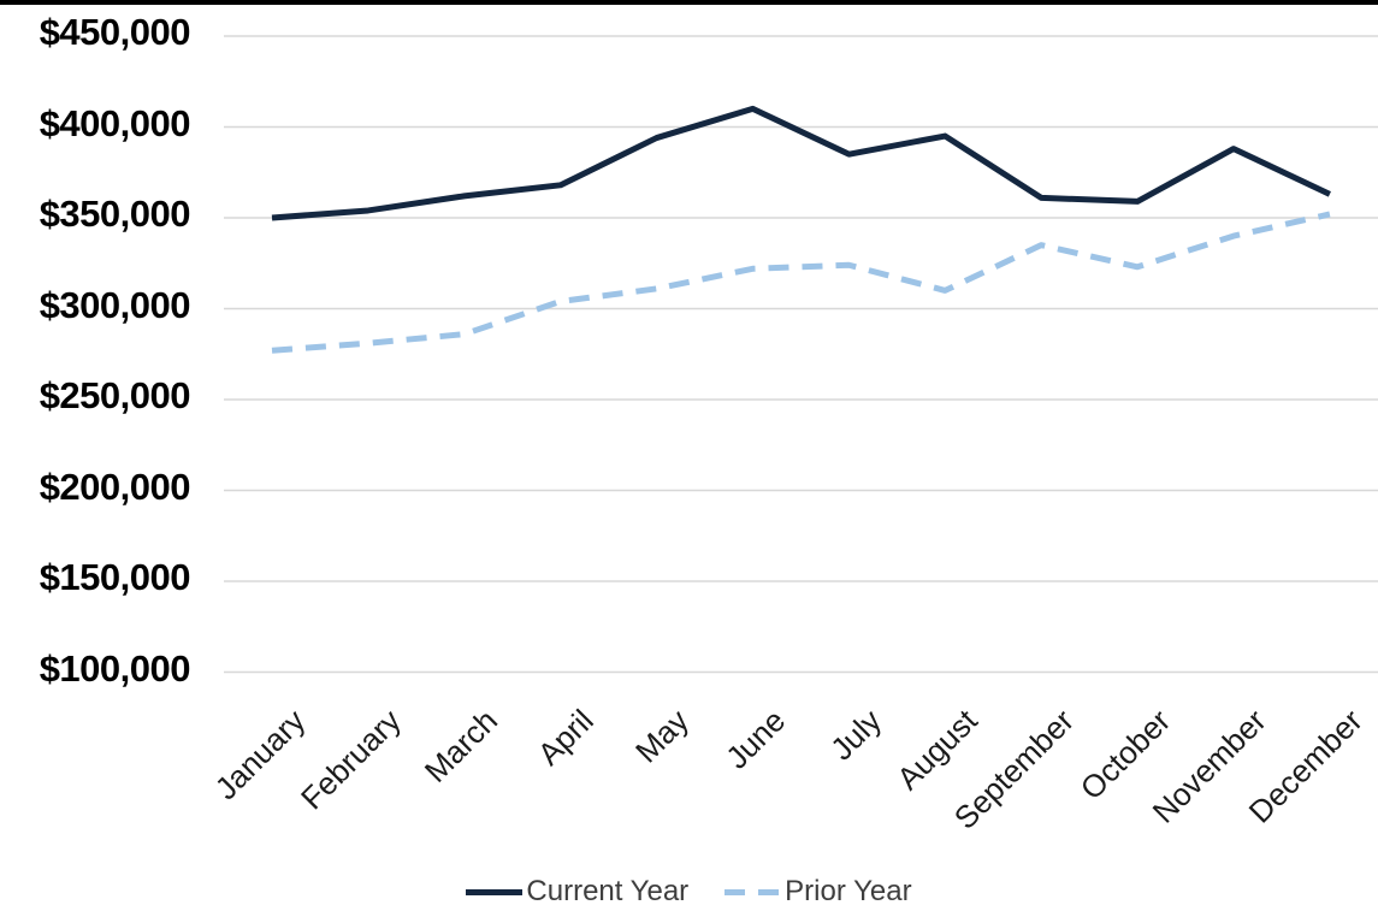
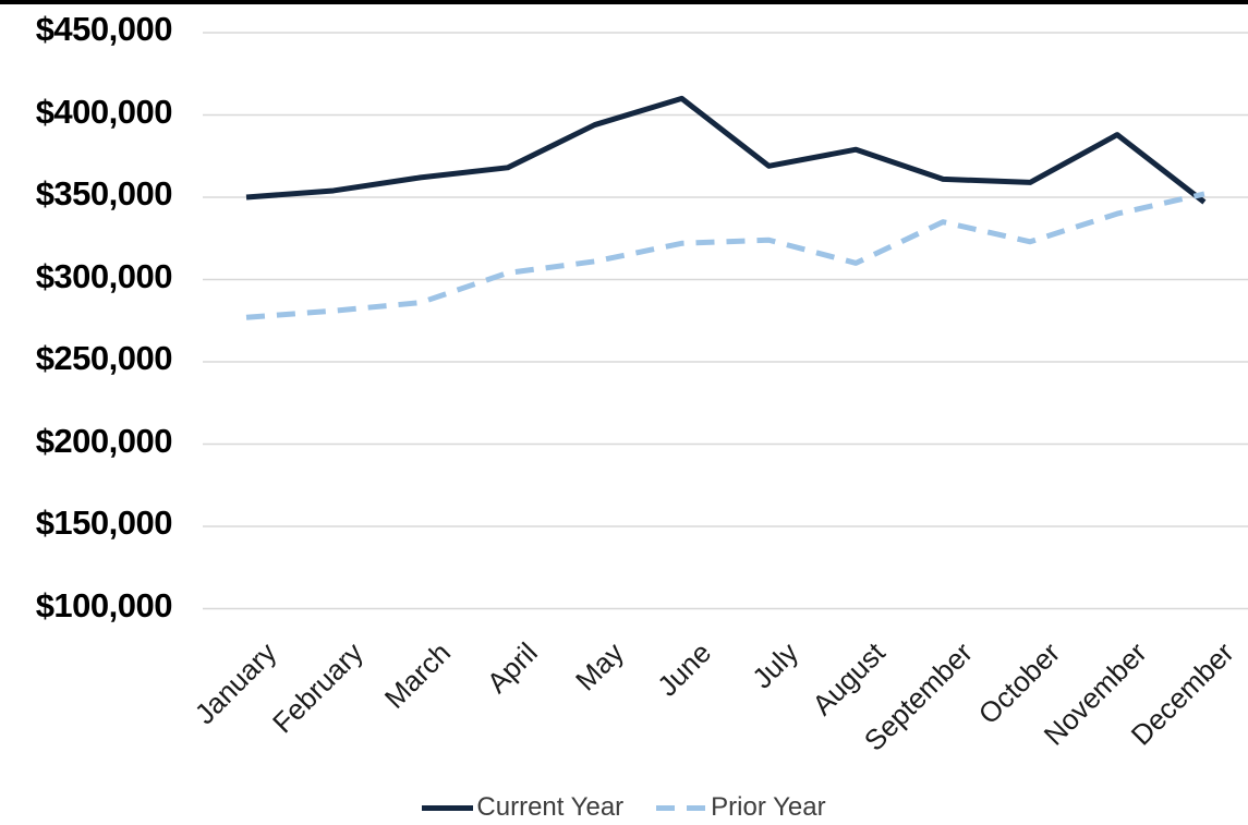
Current Year/July: $385000 -> $369000
Current Year/August: $395000 -> $379000
Current Year/December: $363000 -> $347000
